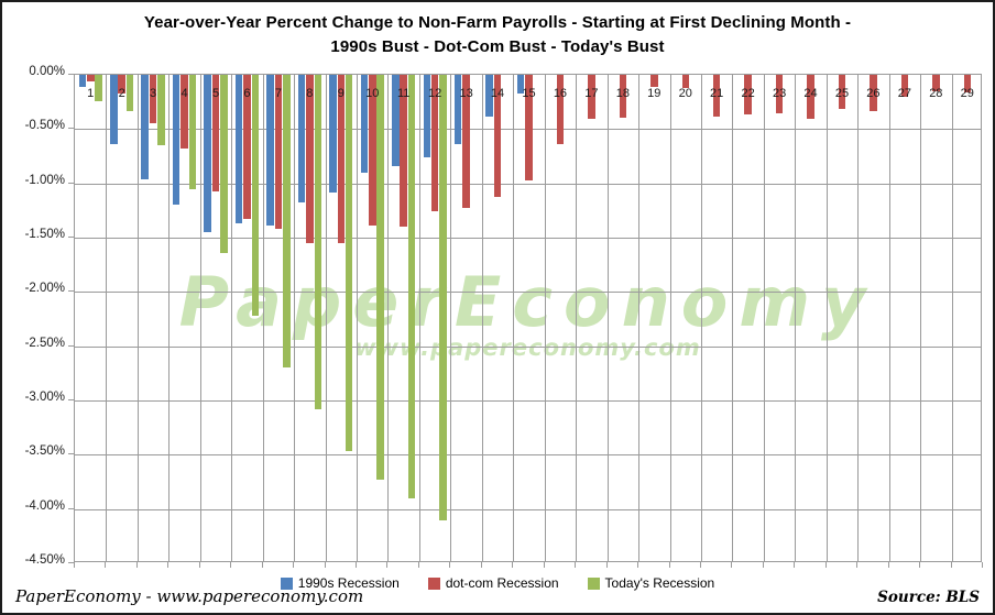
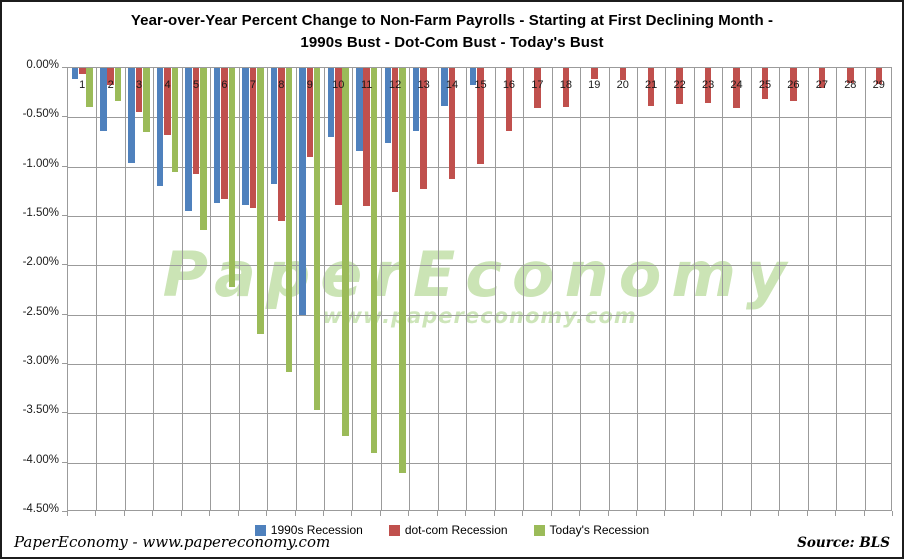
Today's Recession/1: -0.2% -> -0.4%
1990s Recession/9: -1.1% -> -2.5%
dot-com Recession/9: -1.6% -> -0.9%
1990s Recession/10: -0.9% -> -0.7%
